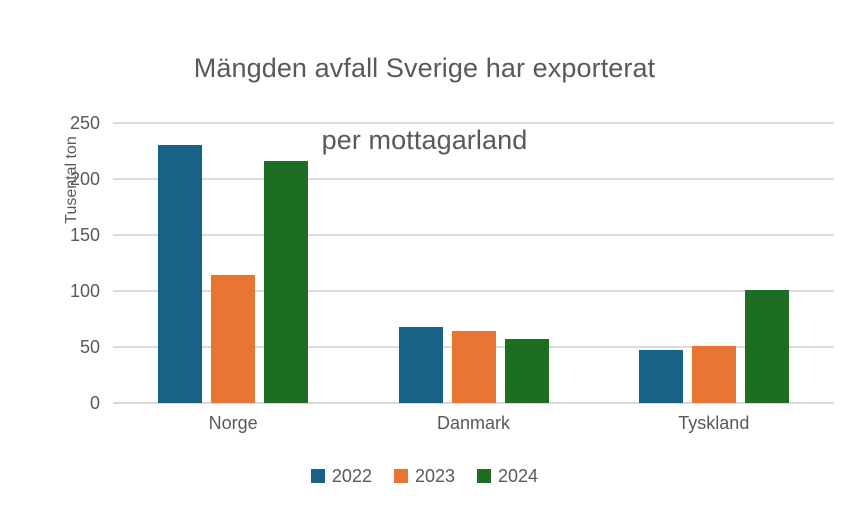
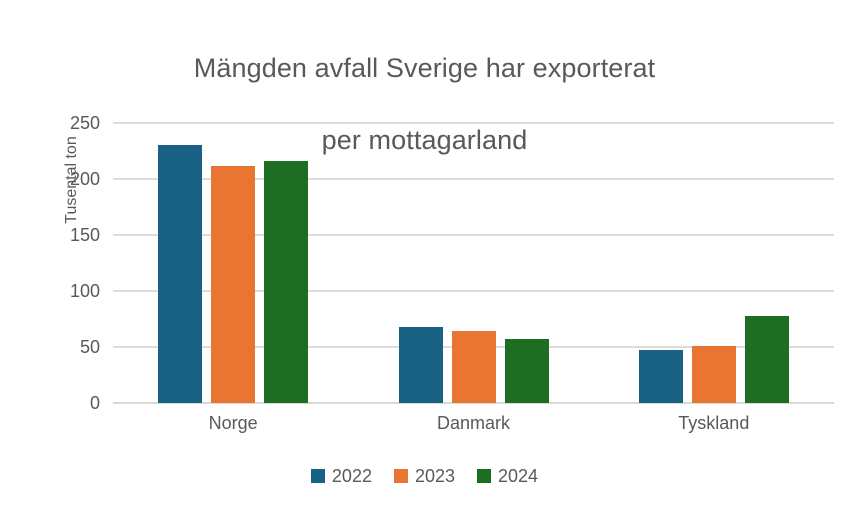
2023/Norge: 114 -> 212
2024/Tyskland: 101 -> 78
